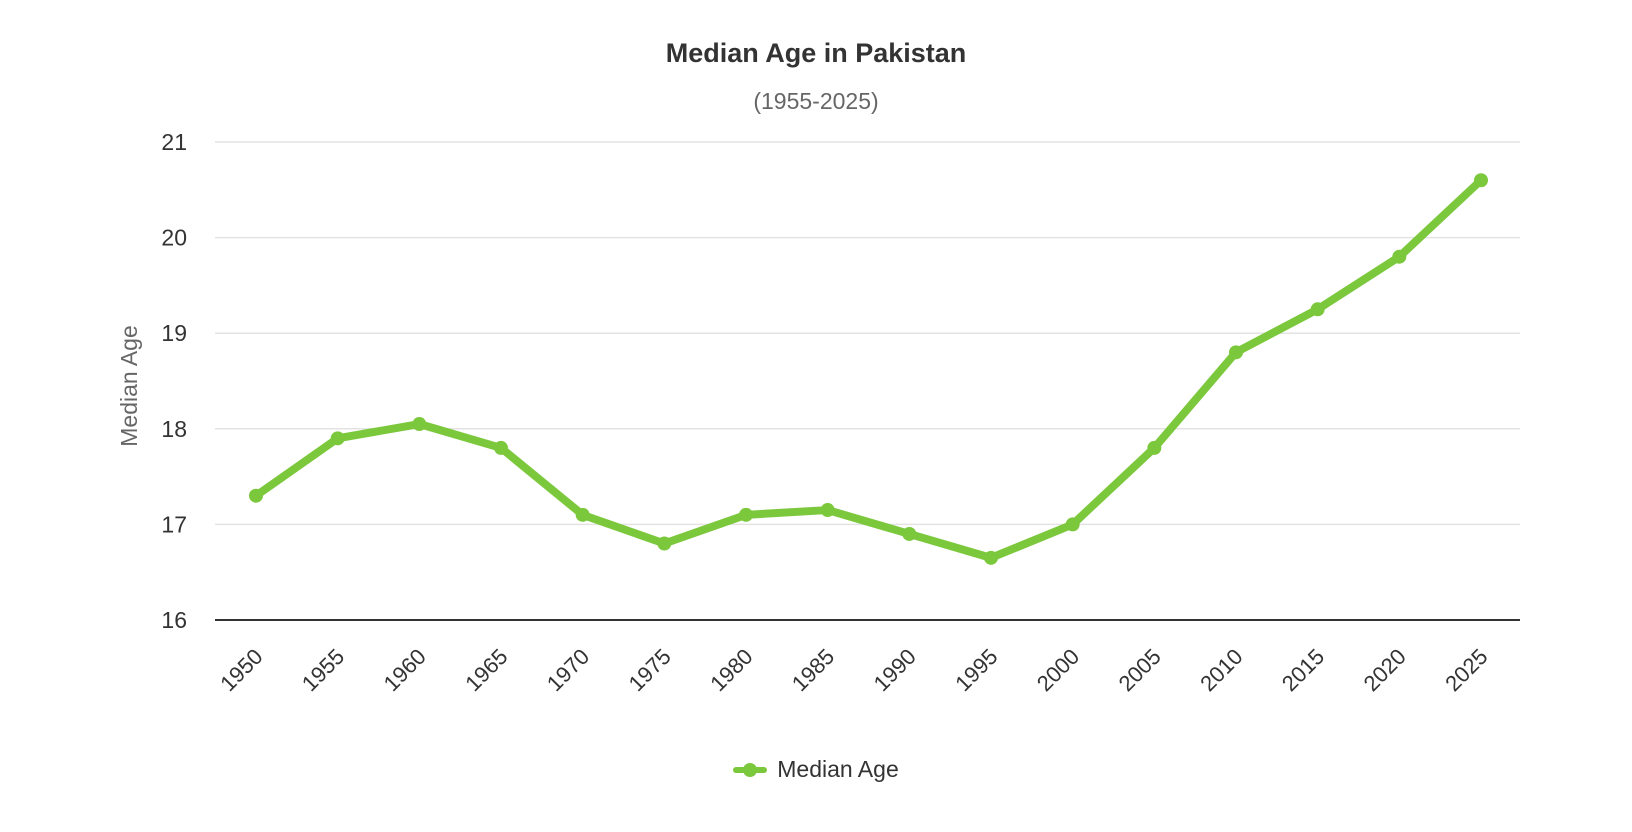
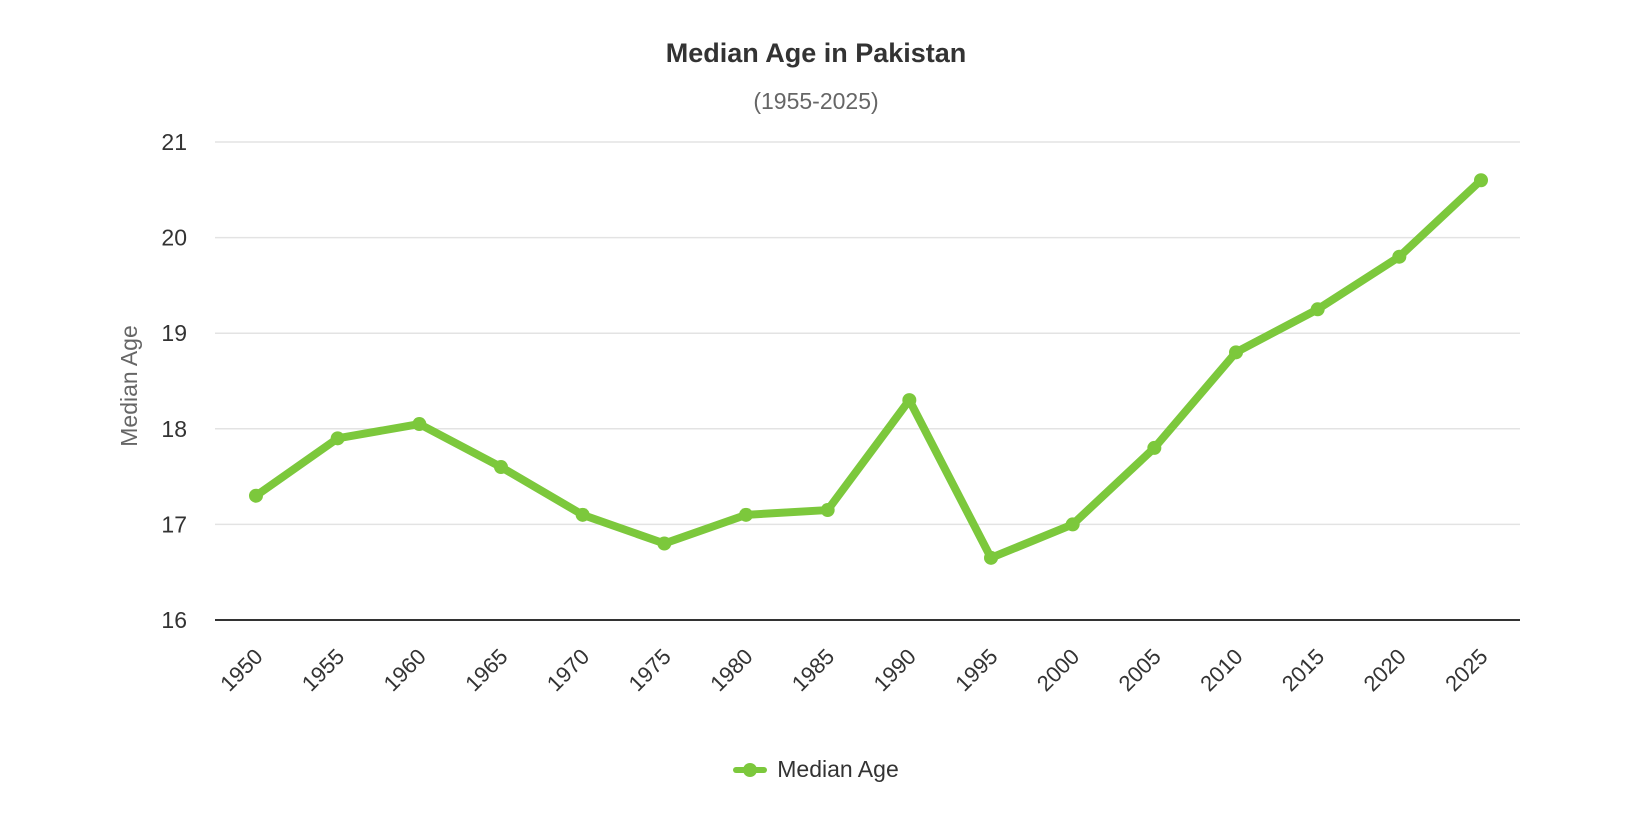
1965: 17.8 -> 17.6
1990: 16.9 -> 18.3
